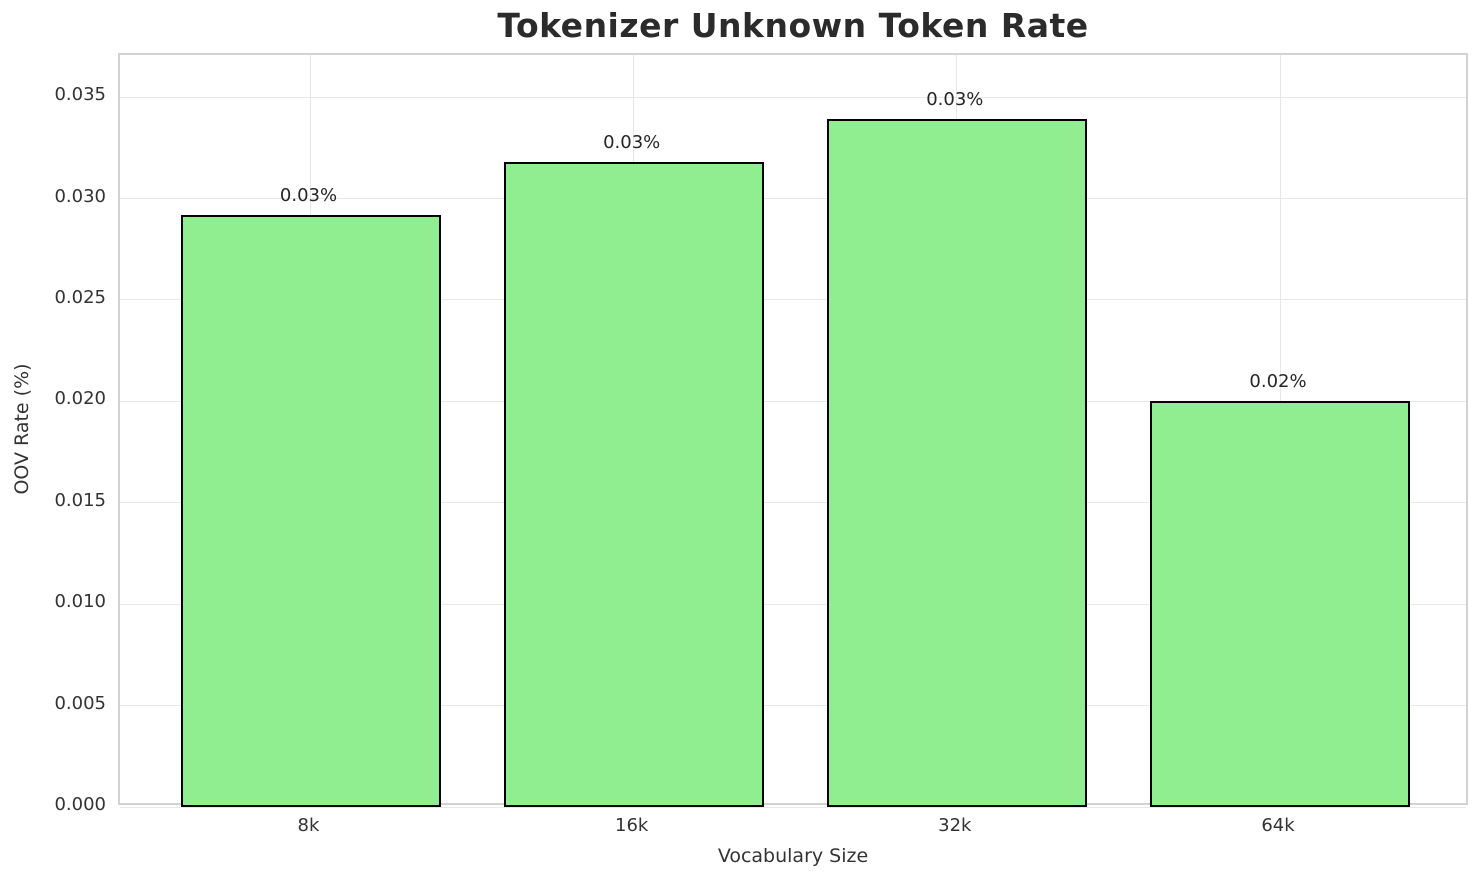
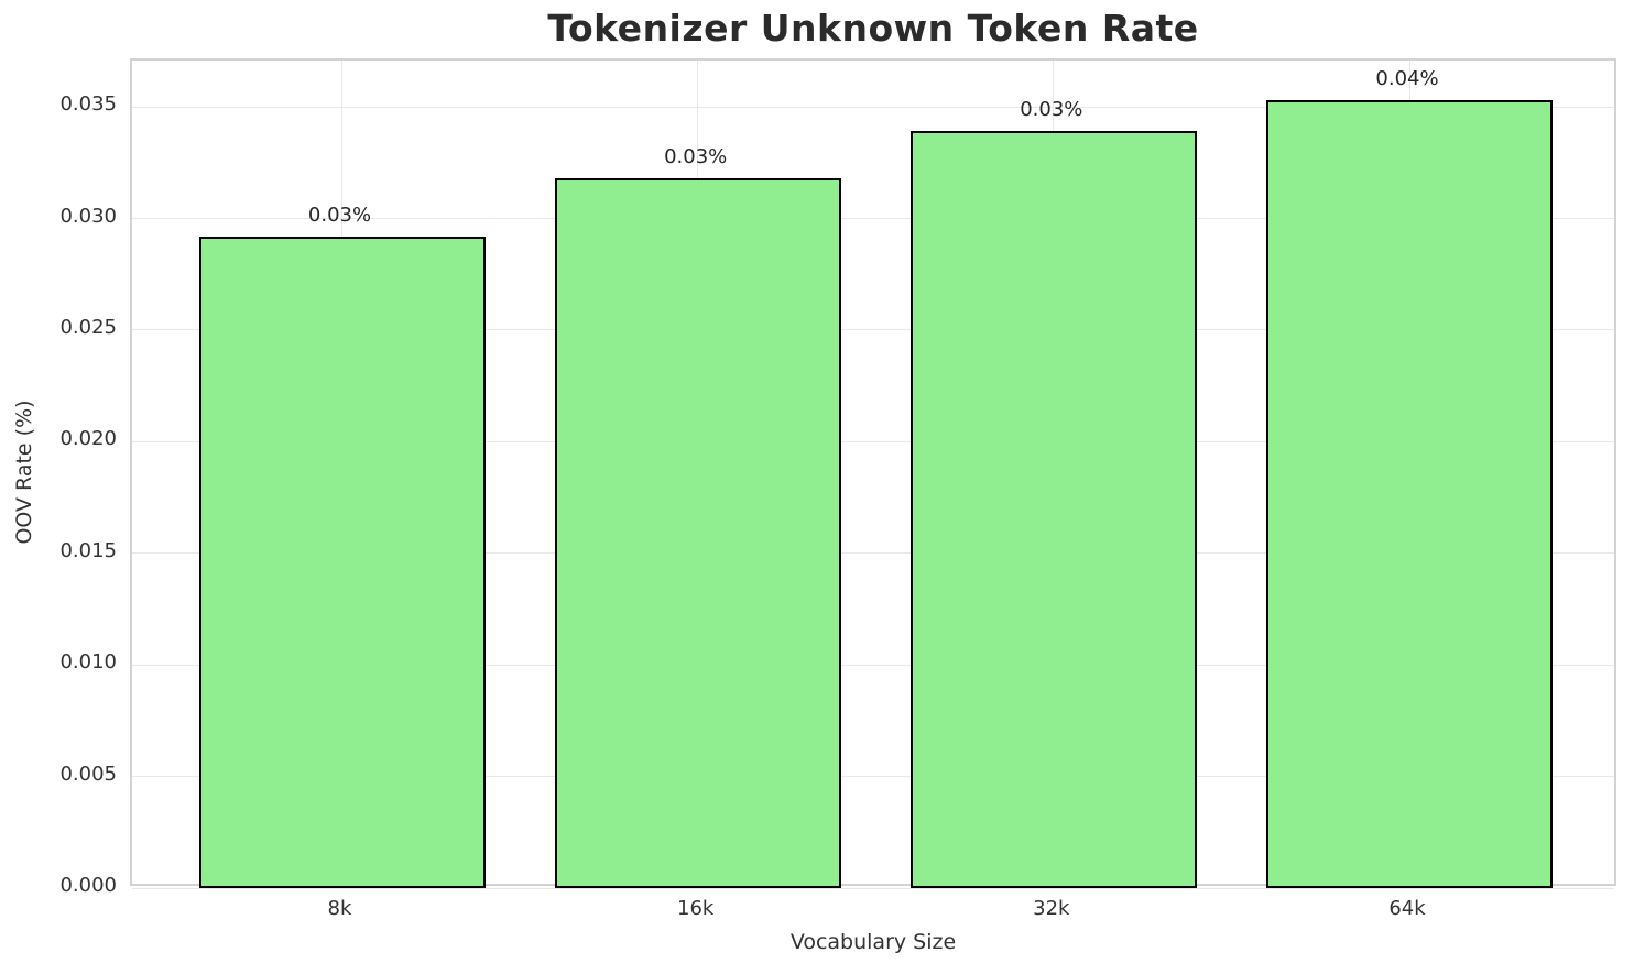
64k: 0.02% -> 0.04%
